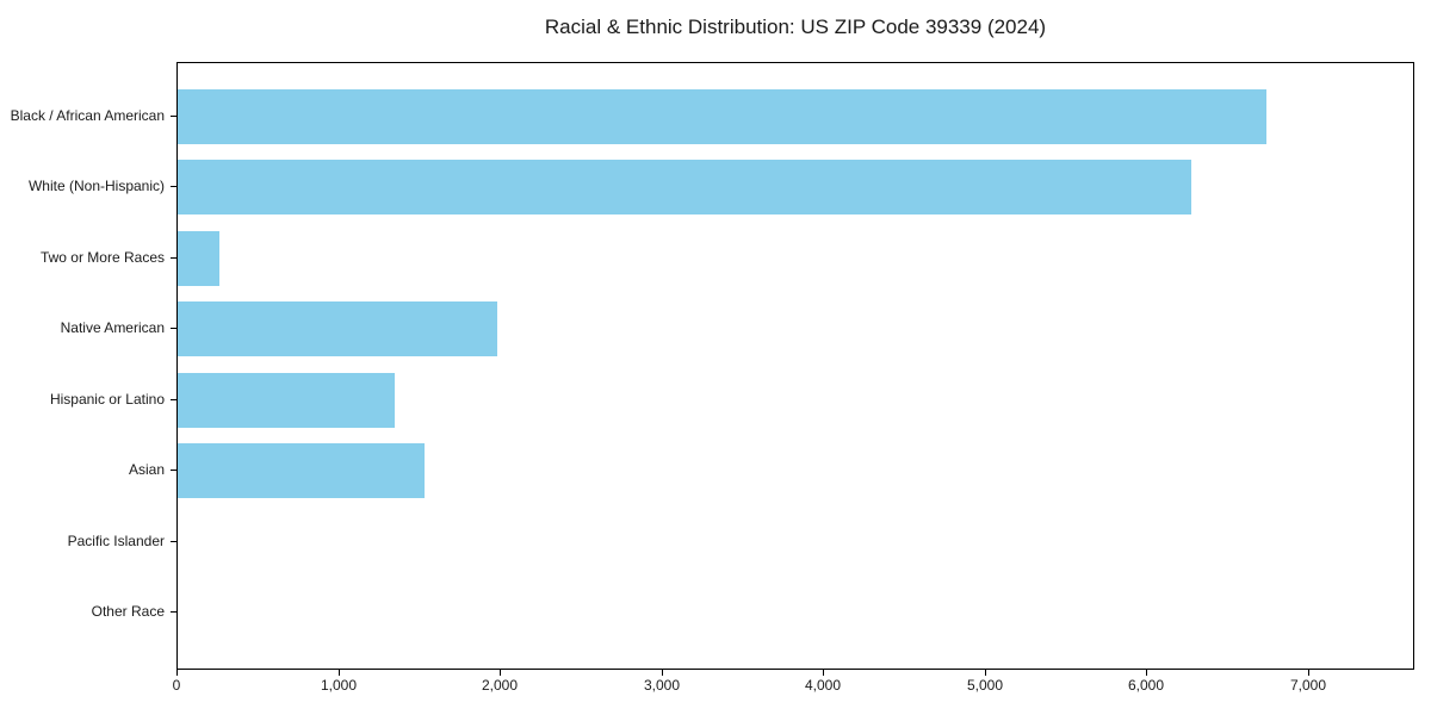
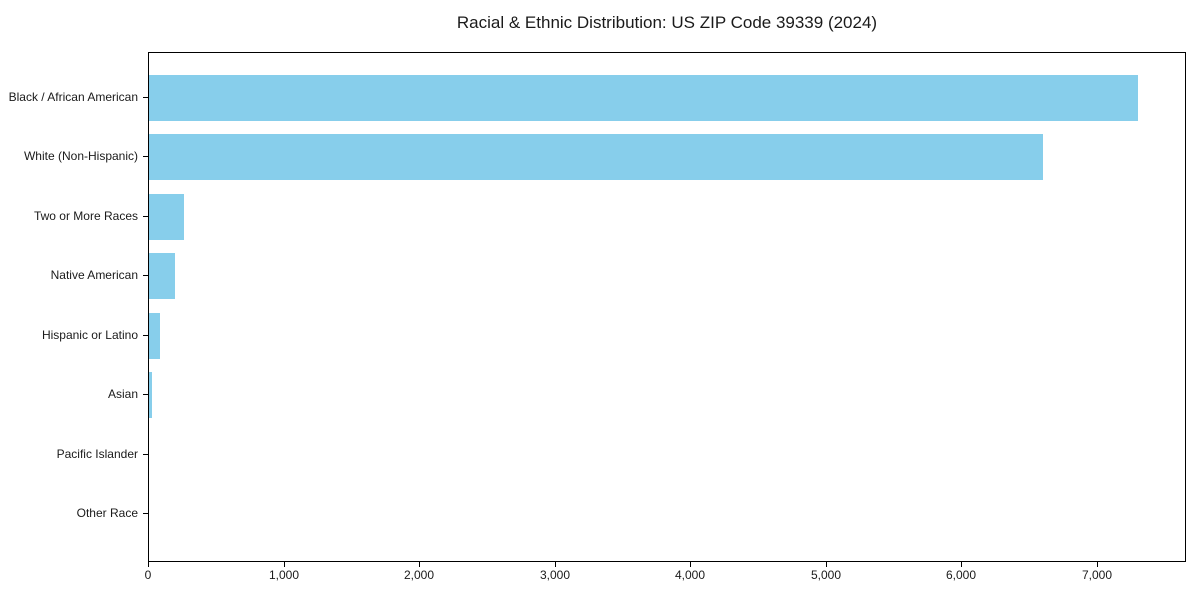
Black / African American: 6740 -> 7300
White (Non-Hispanic): 6270 -> 6600
Native American: 1980 -> 190
Hispanic or Latino: 1340 -> 80
Asian: 1530 -> 20
